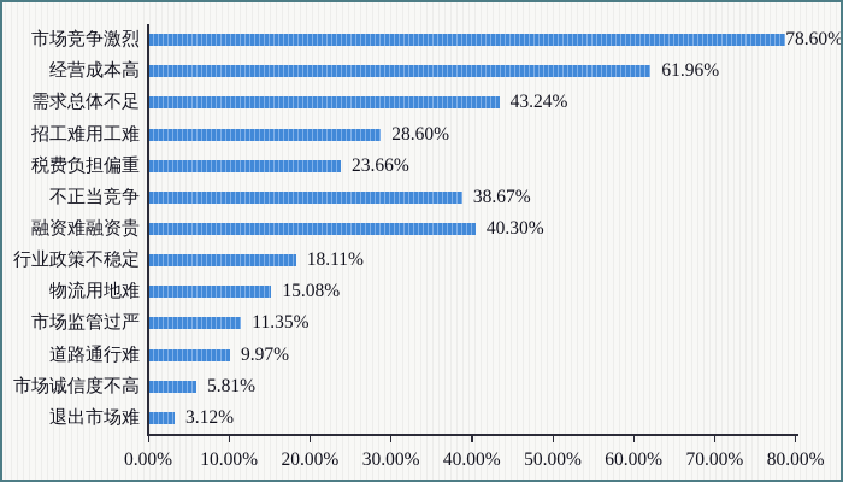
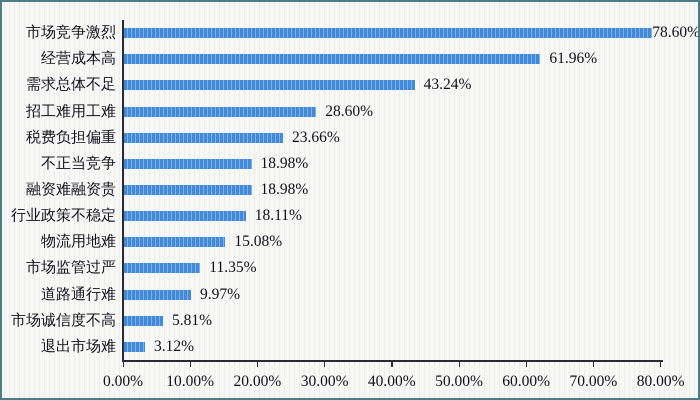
不正当竞争: 38.67% -> 18.98%
融资难融资贵: 40.30% -> 18.98%
